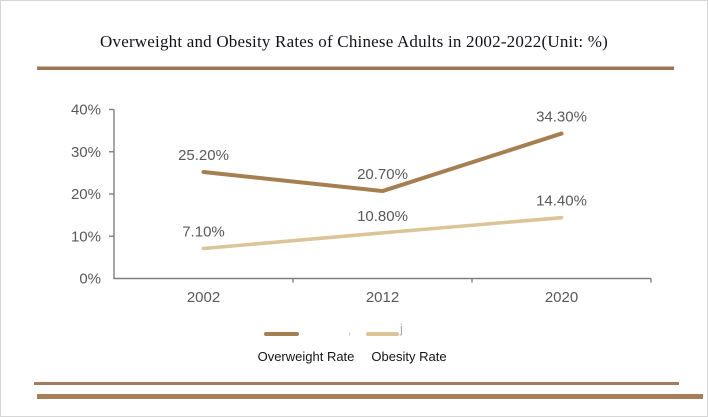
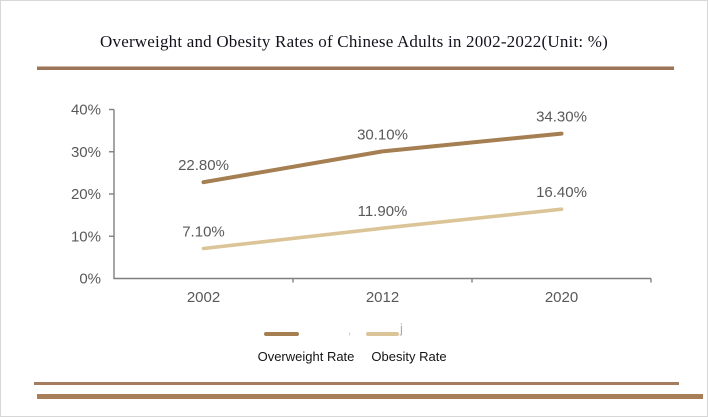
Overweight Rate/2002: 25.20% -> 22.80%
Overweight Rate/2012: 20.70% -> 30.10%
Obesity Rate/2012: 10.80% -> 11.90%
Obesity Rate/2020: 14.40% -> 16.40%
